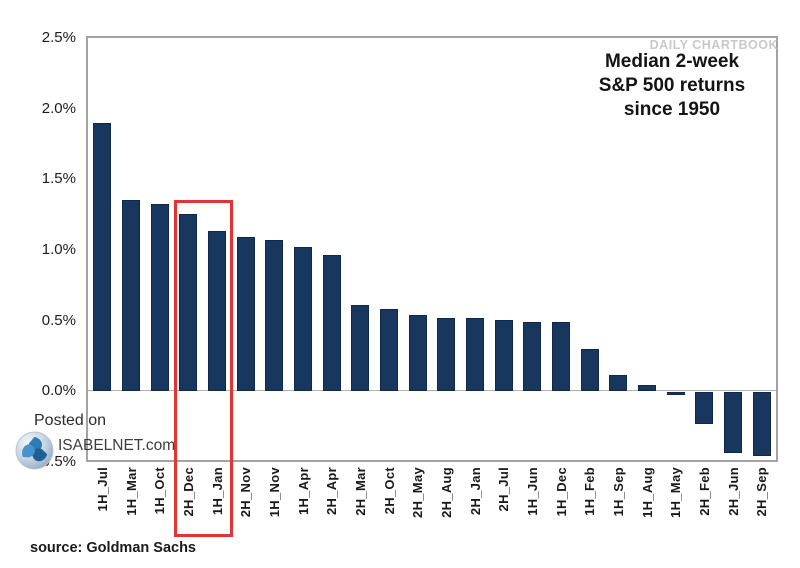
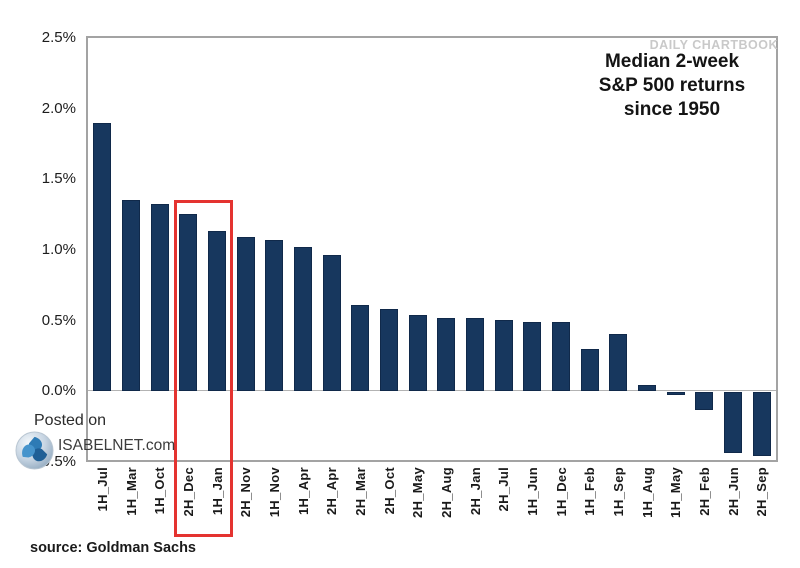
1H_Sep: 0.11% -> 0.40%
2H_Feb: -0.23% -> -0.13%
